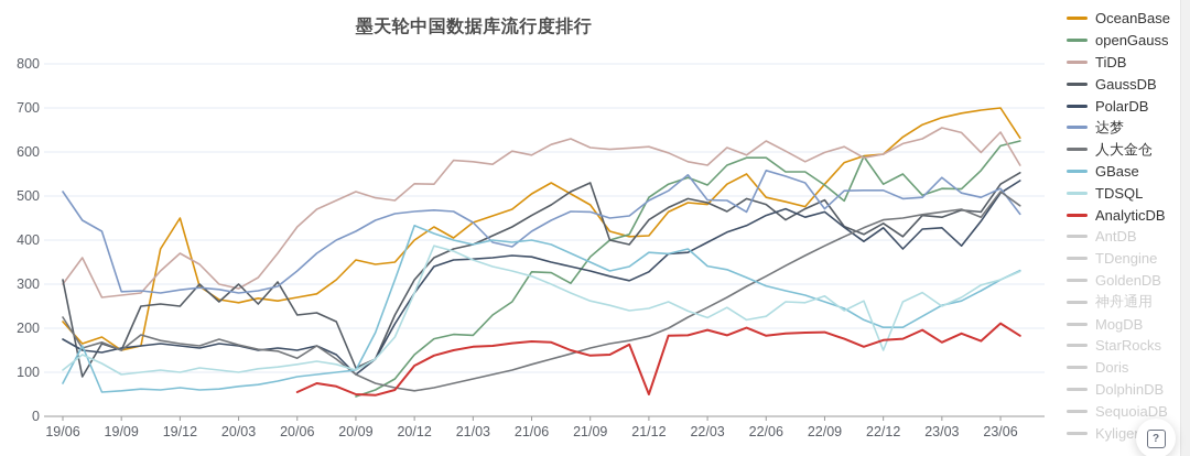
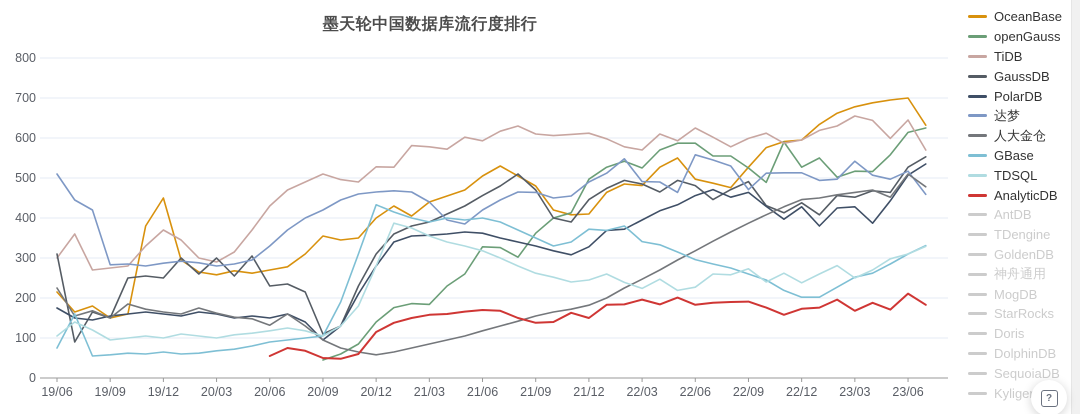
GaussDB/21/09: 530 -> 470
AnalyticDB/21/12: 50 -> 150
TDSQL/22/12: 150 -> 240
